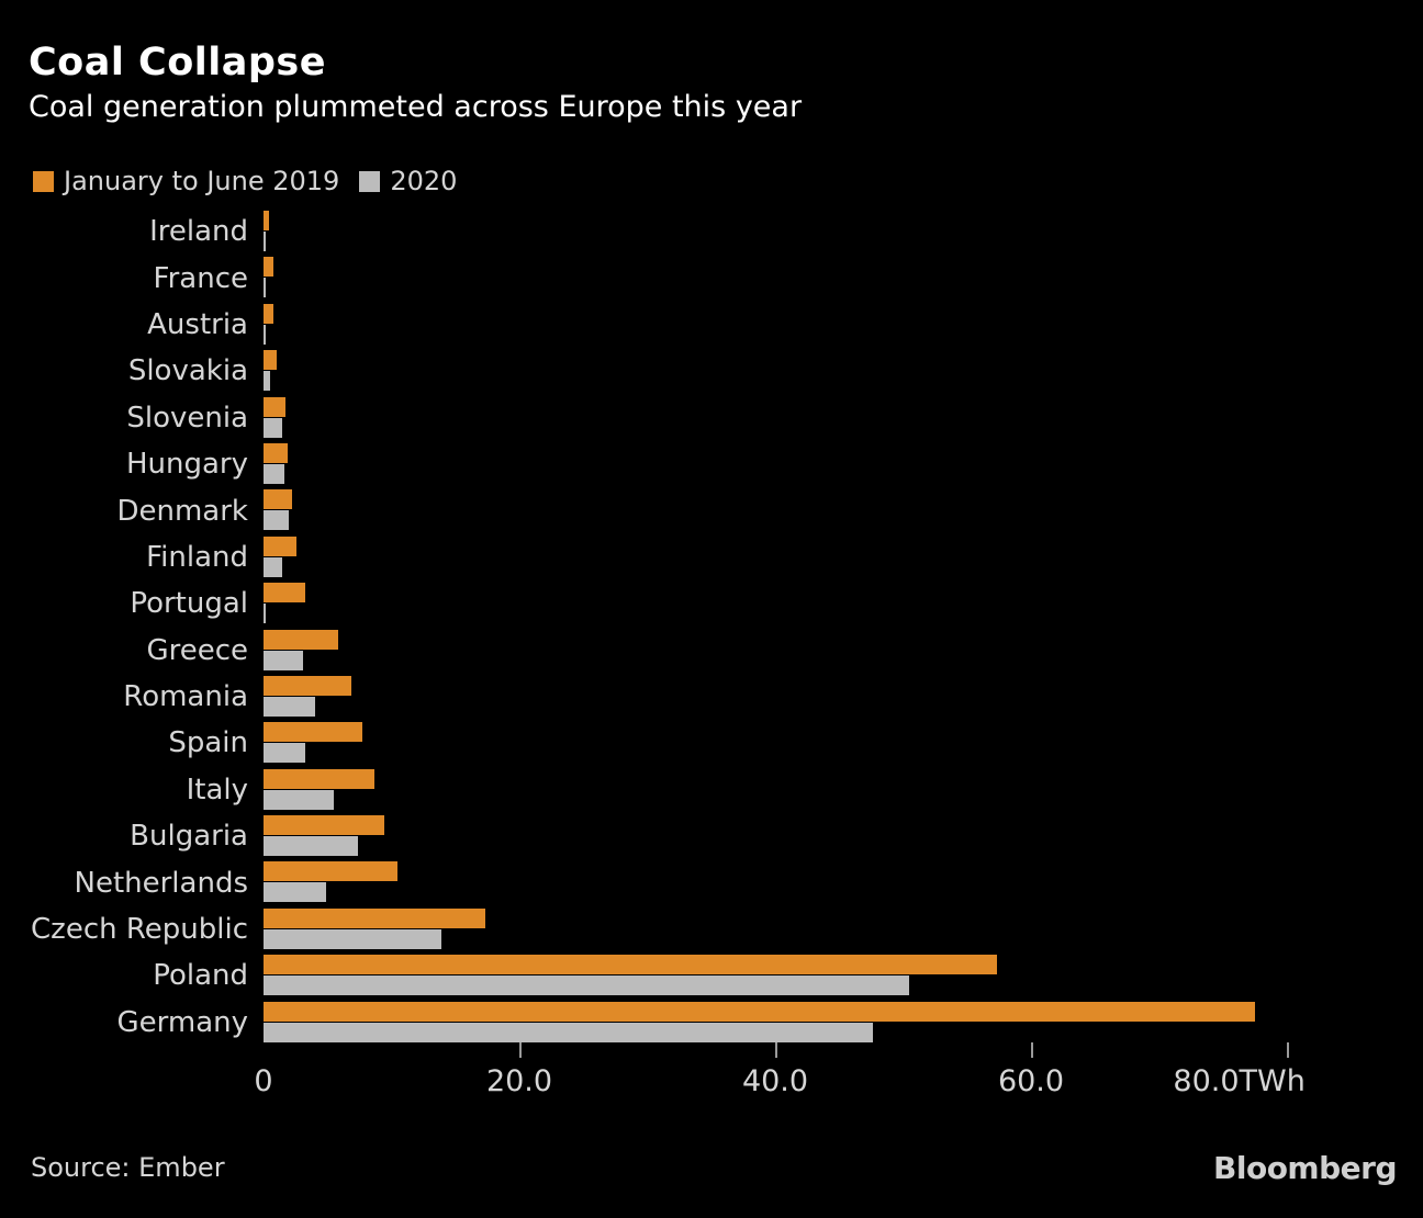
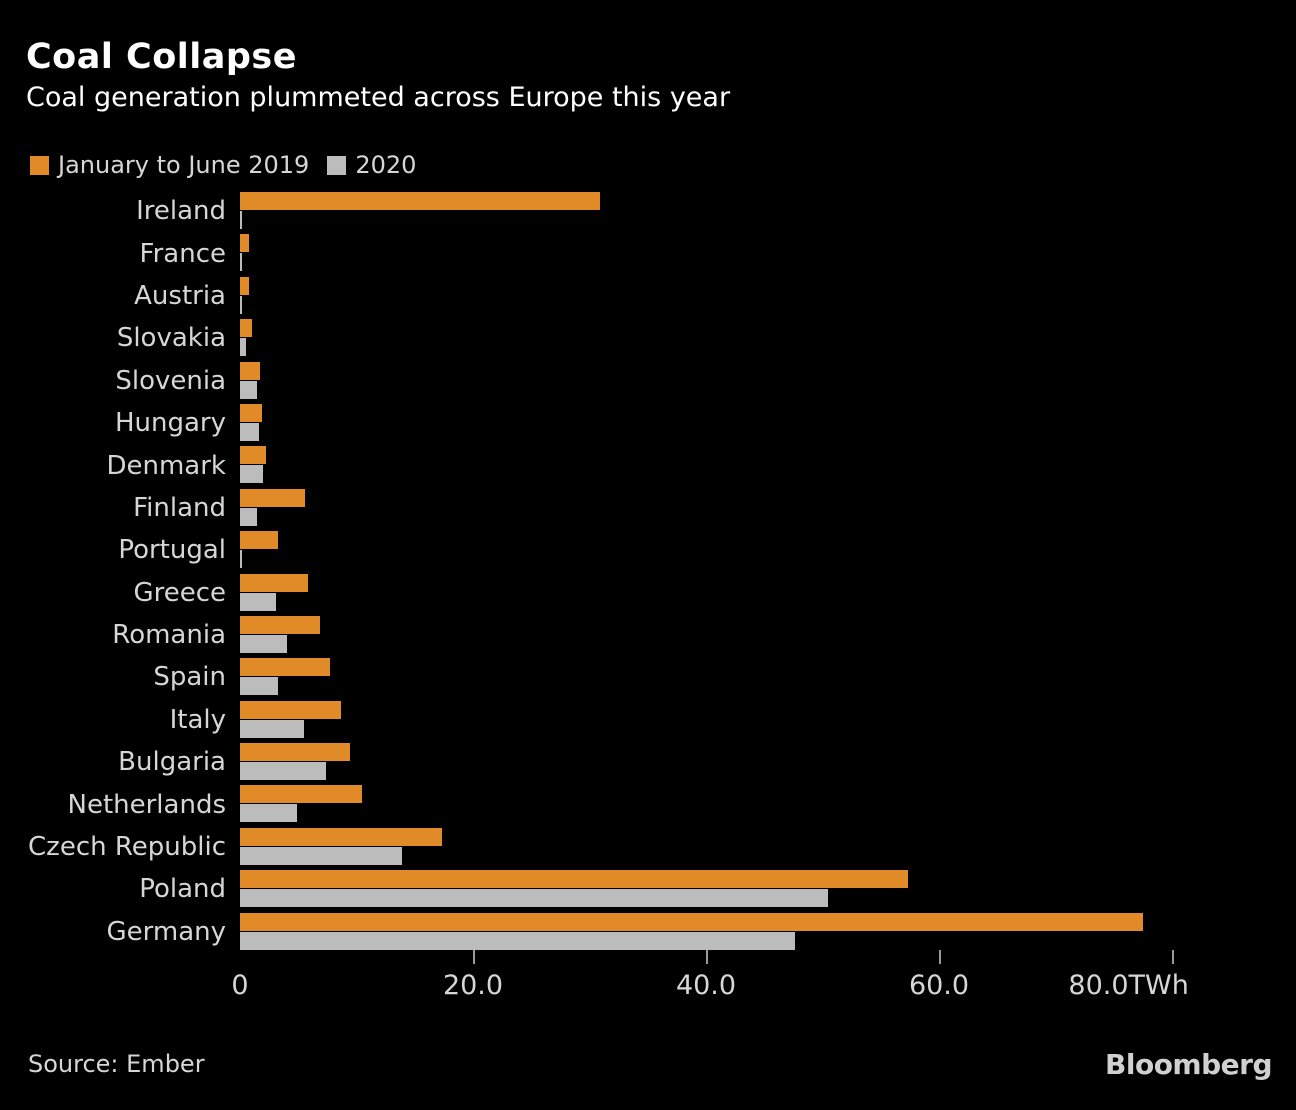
January to June 2019/Ireland: 0.4 -> 30.9
January to June 2019/Finland: 2.6 -> 5.6
